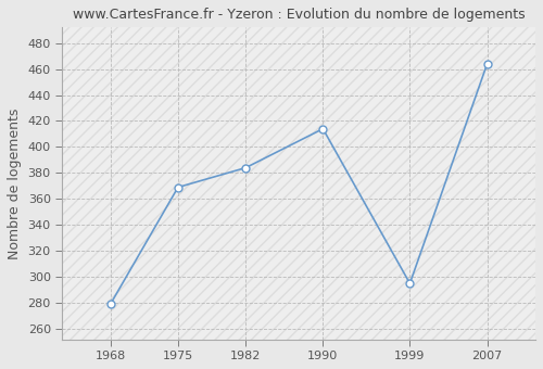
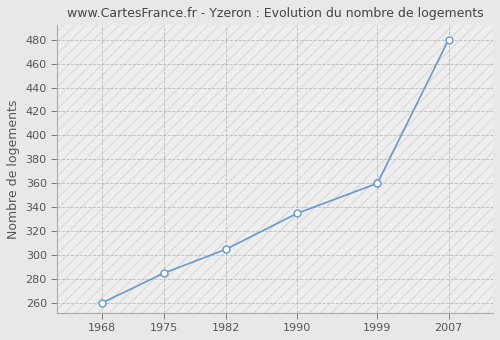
1968: 279 -> 260
1975: 369 -> 285
1982: 384 -> 305
1990: 414 -> 335
1999: 295 -> 360
2007: 464 -> 480
